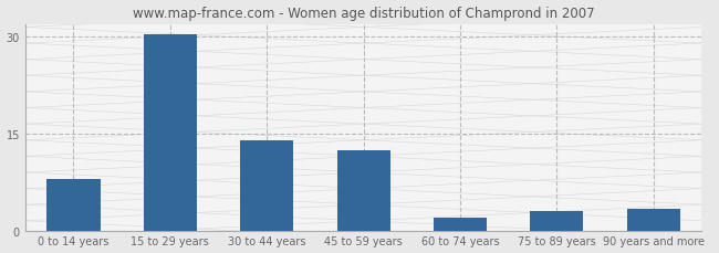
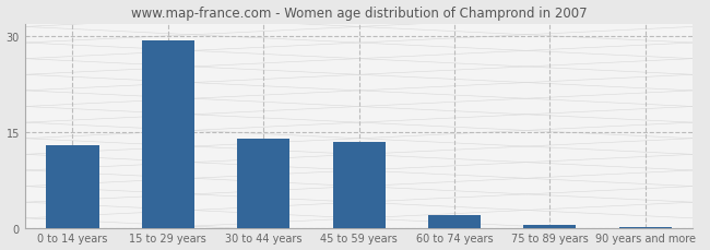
0 to 14 years: 8.0 -> 13.0
15 to 29 years: 30.4 -> 29.3
45 to 59 years: 12.4 -> 13.5
75 to 89 years: 3.0 -> 0.5
90 years and more: 3.4 -> 0.1
